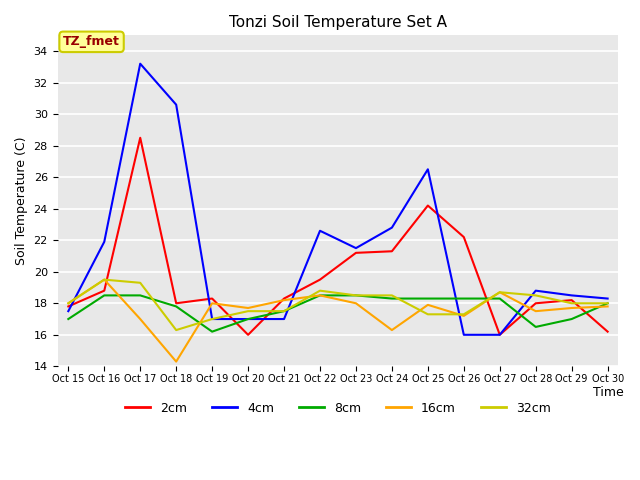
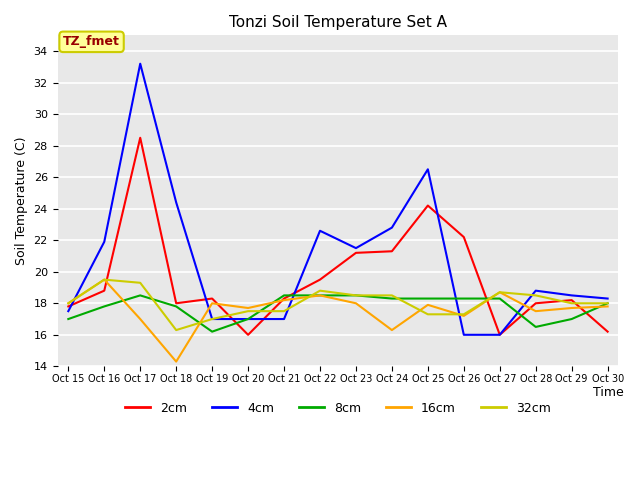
8cm/Oct 16: 18.5 -> 17.8
4cm/Oct 18: 30.6 -> 24.4
8cm/Oct 21: 17.5 -> 18.5
